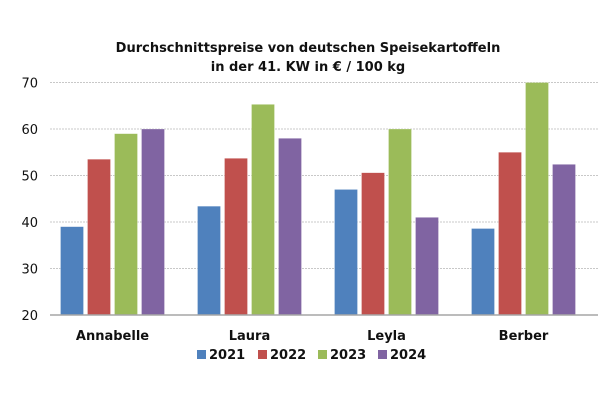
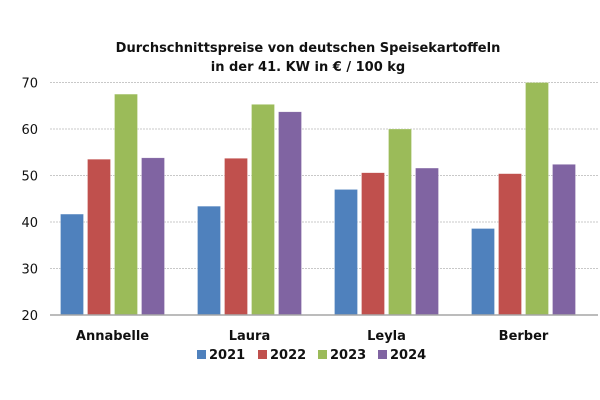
2021/Annabelle: 39 -> 42
2023/Annabelle: 59 -> 68
2024/Annabelle: 60 -> 54
2024/Laura: 58 -> 64
2024/Leyla: 41 -> 52
2022/Berber: 55 -> 50
